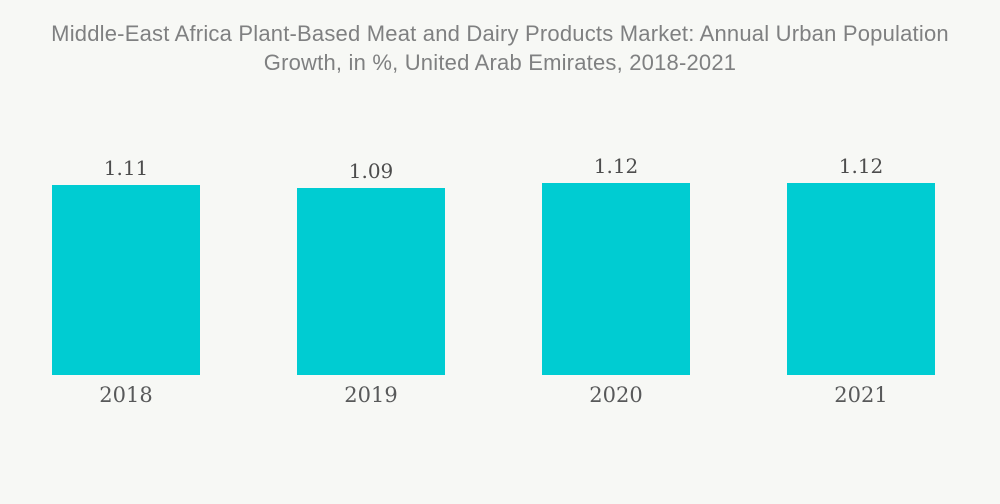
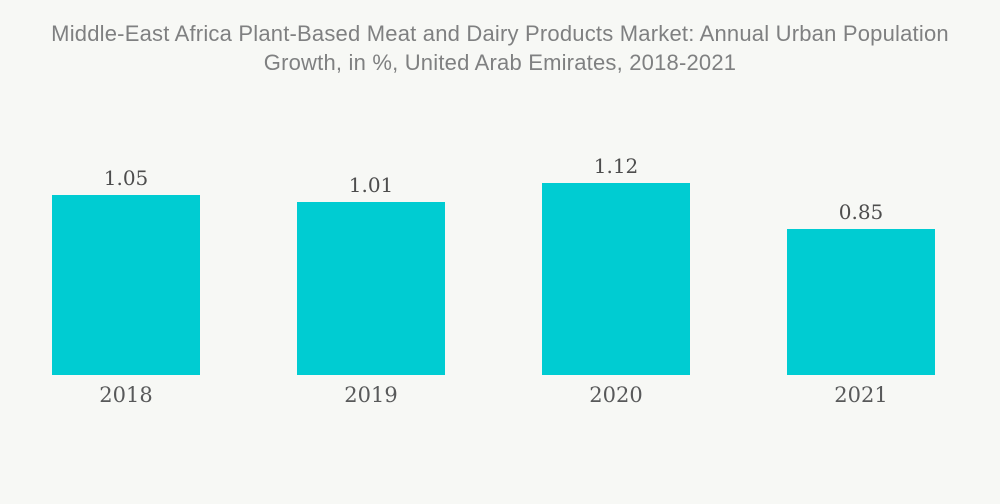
2018: 1.11 -> 1.05
2019: 1.09 -> 1.01
2021: 1.12 -> 0.85
